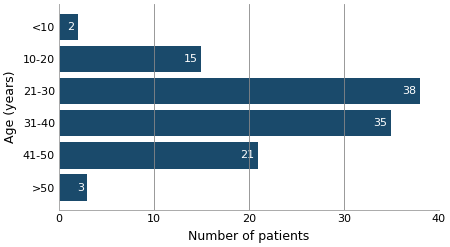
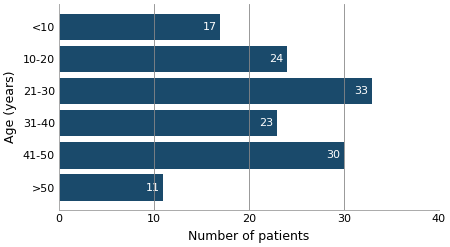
<10: 2 -> 17
10-20: 15 -> 24
21-30: 38 -> 33
31-40: 35 -> 23
41-50: 21 -> 30
>50: 3 -> 11
